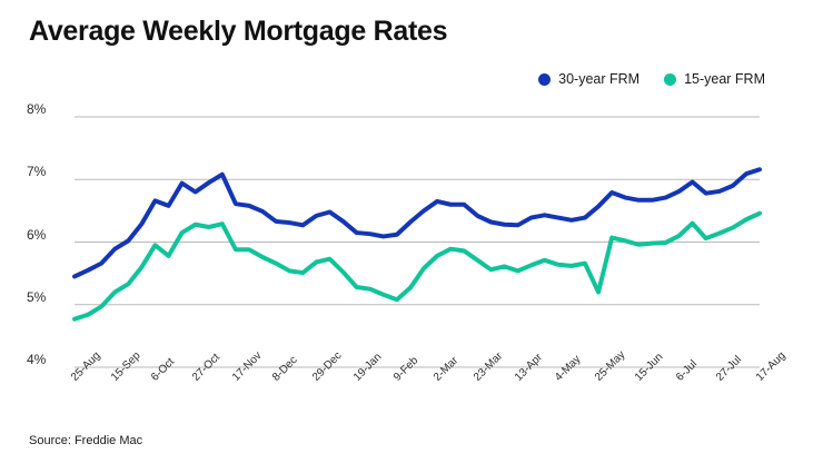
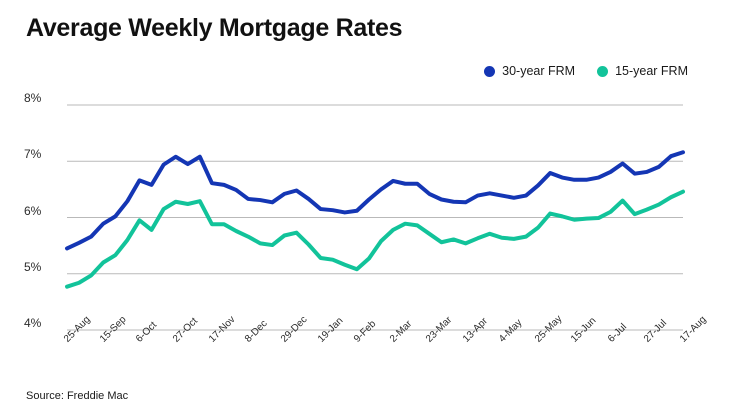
30-year FRM/27-Oct: 6.8% -> 7.1%
15-year FRM/25-May: 5.2% -> 5.8%
